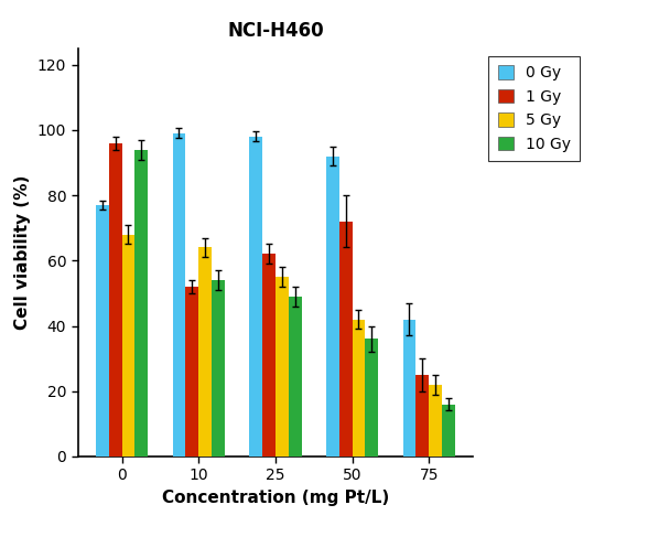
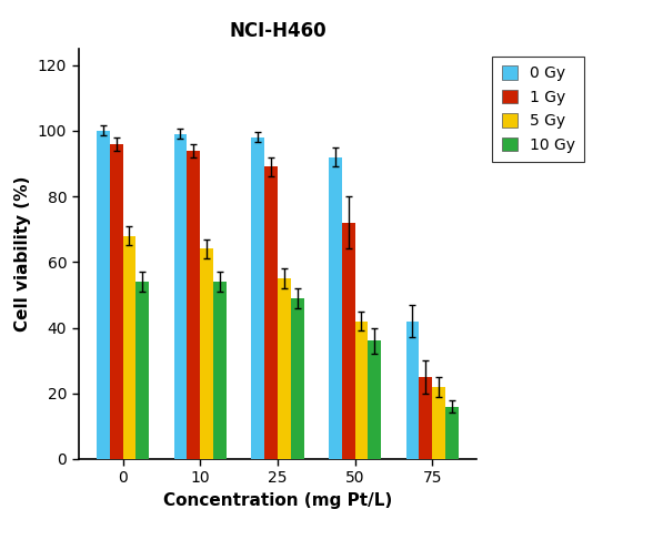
0 Gy/0: 77 -> 100
10 Gy/0: 94 -> 54
1 Gy/10: 52 -> 94
1 Gy/25: 62 -> 89
